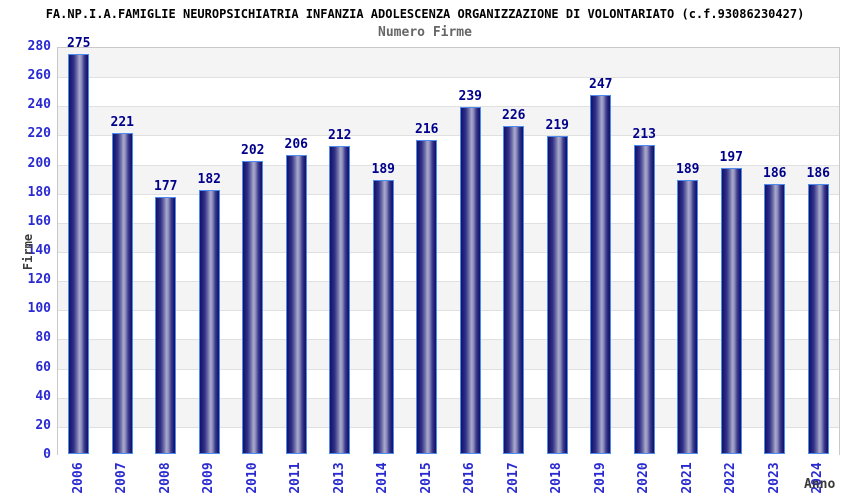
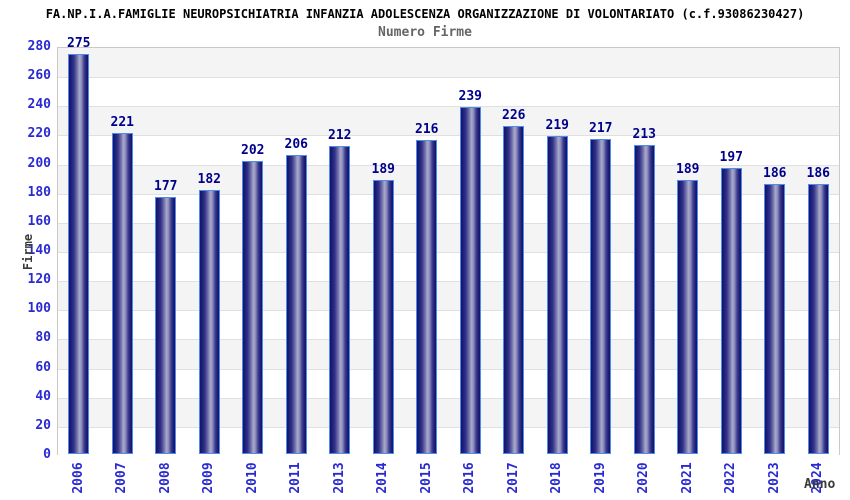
2019: 247 -> 217
